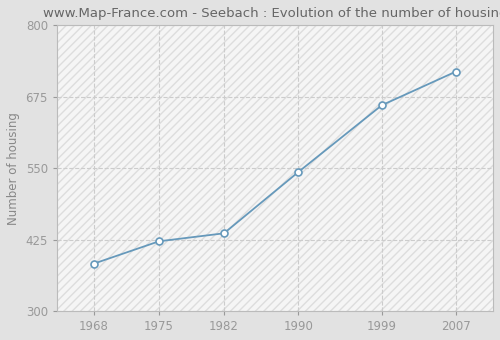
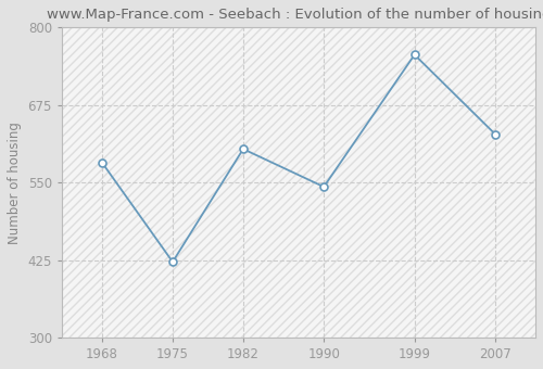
1968: 383 -> 582
1982: 436 -> 604
1999: 660 -> 756
2007: 719 -> 628
